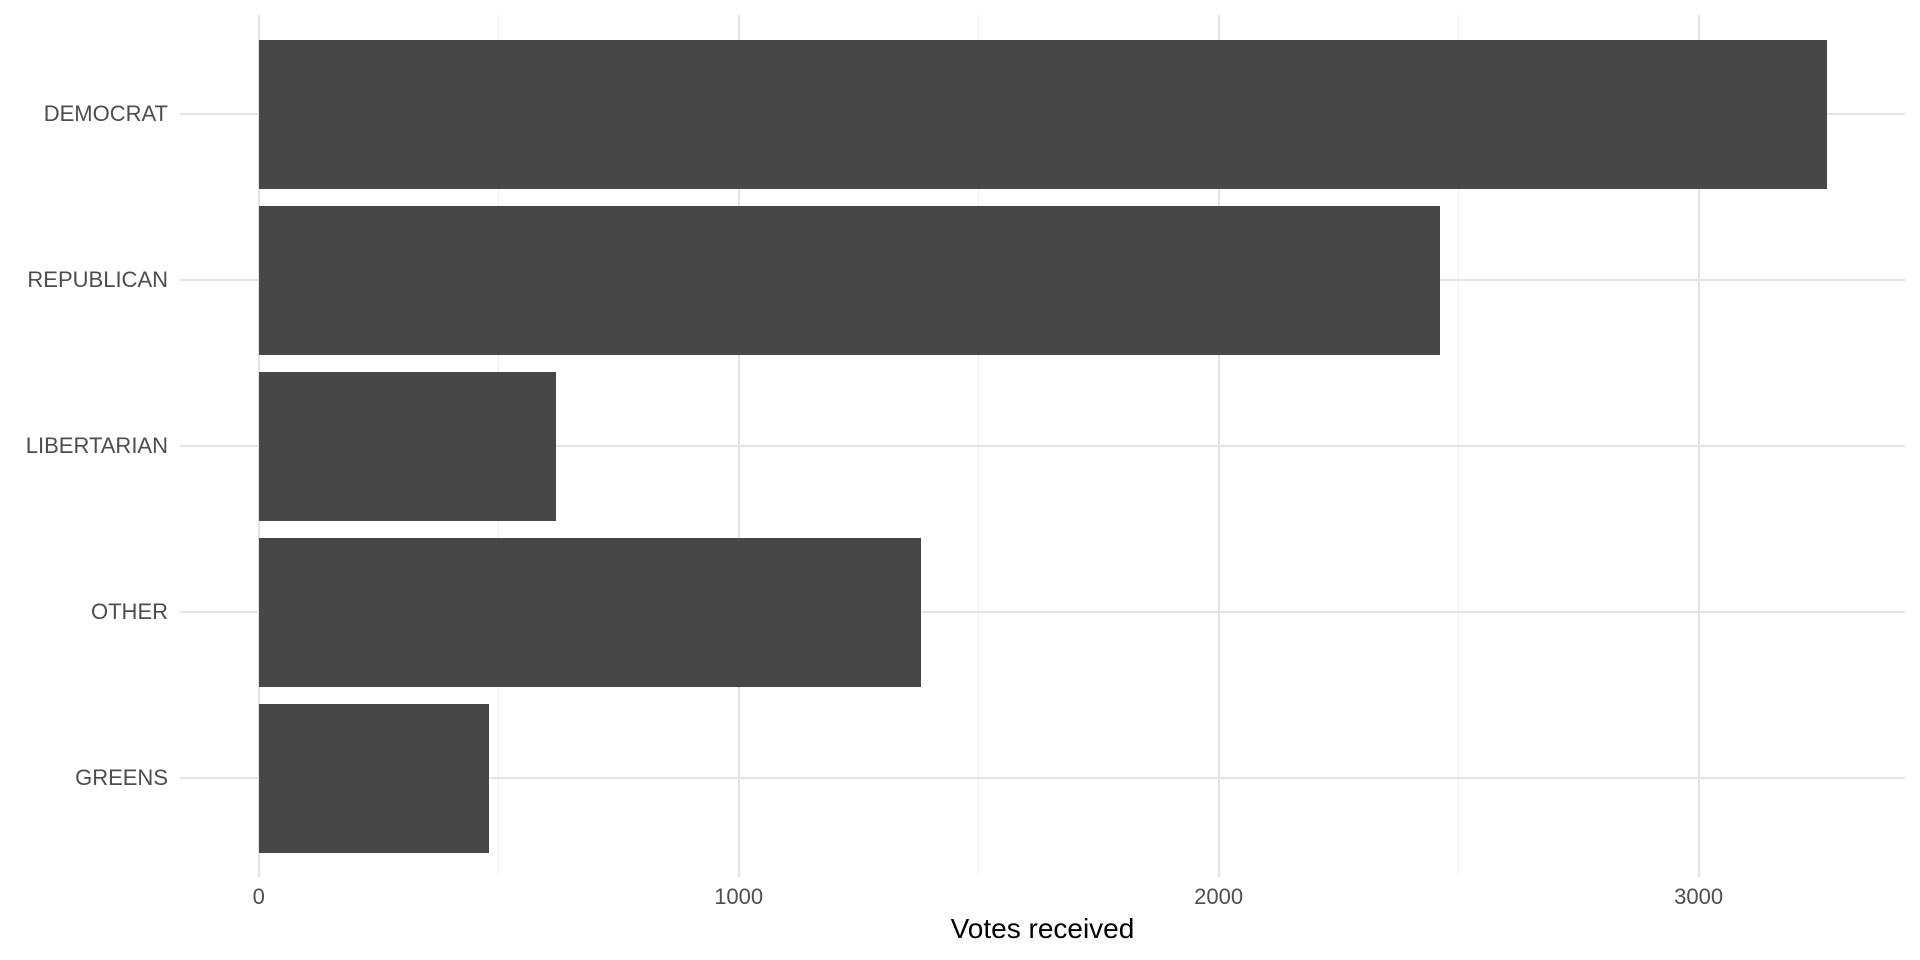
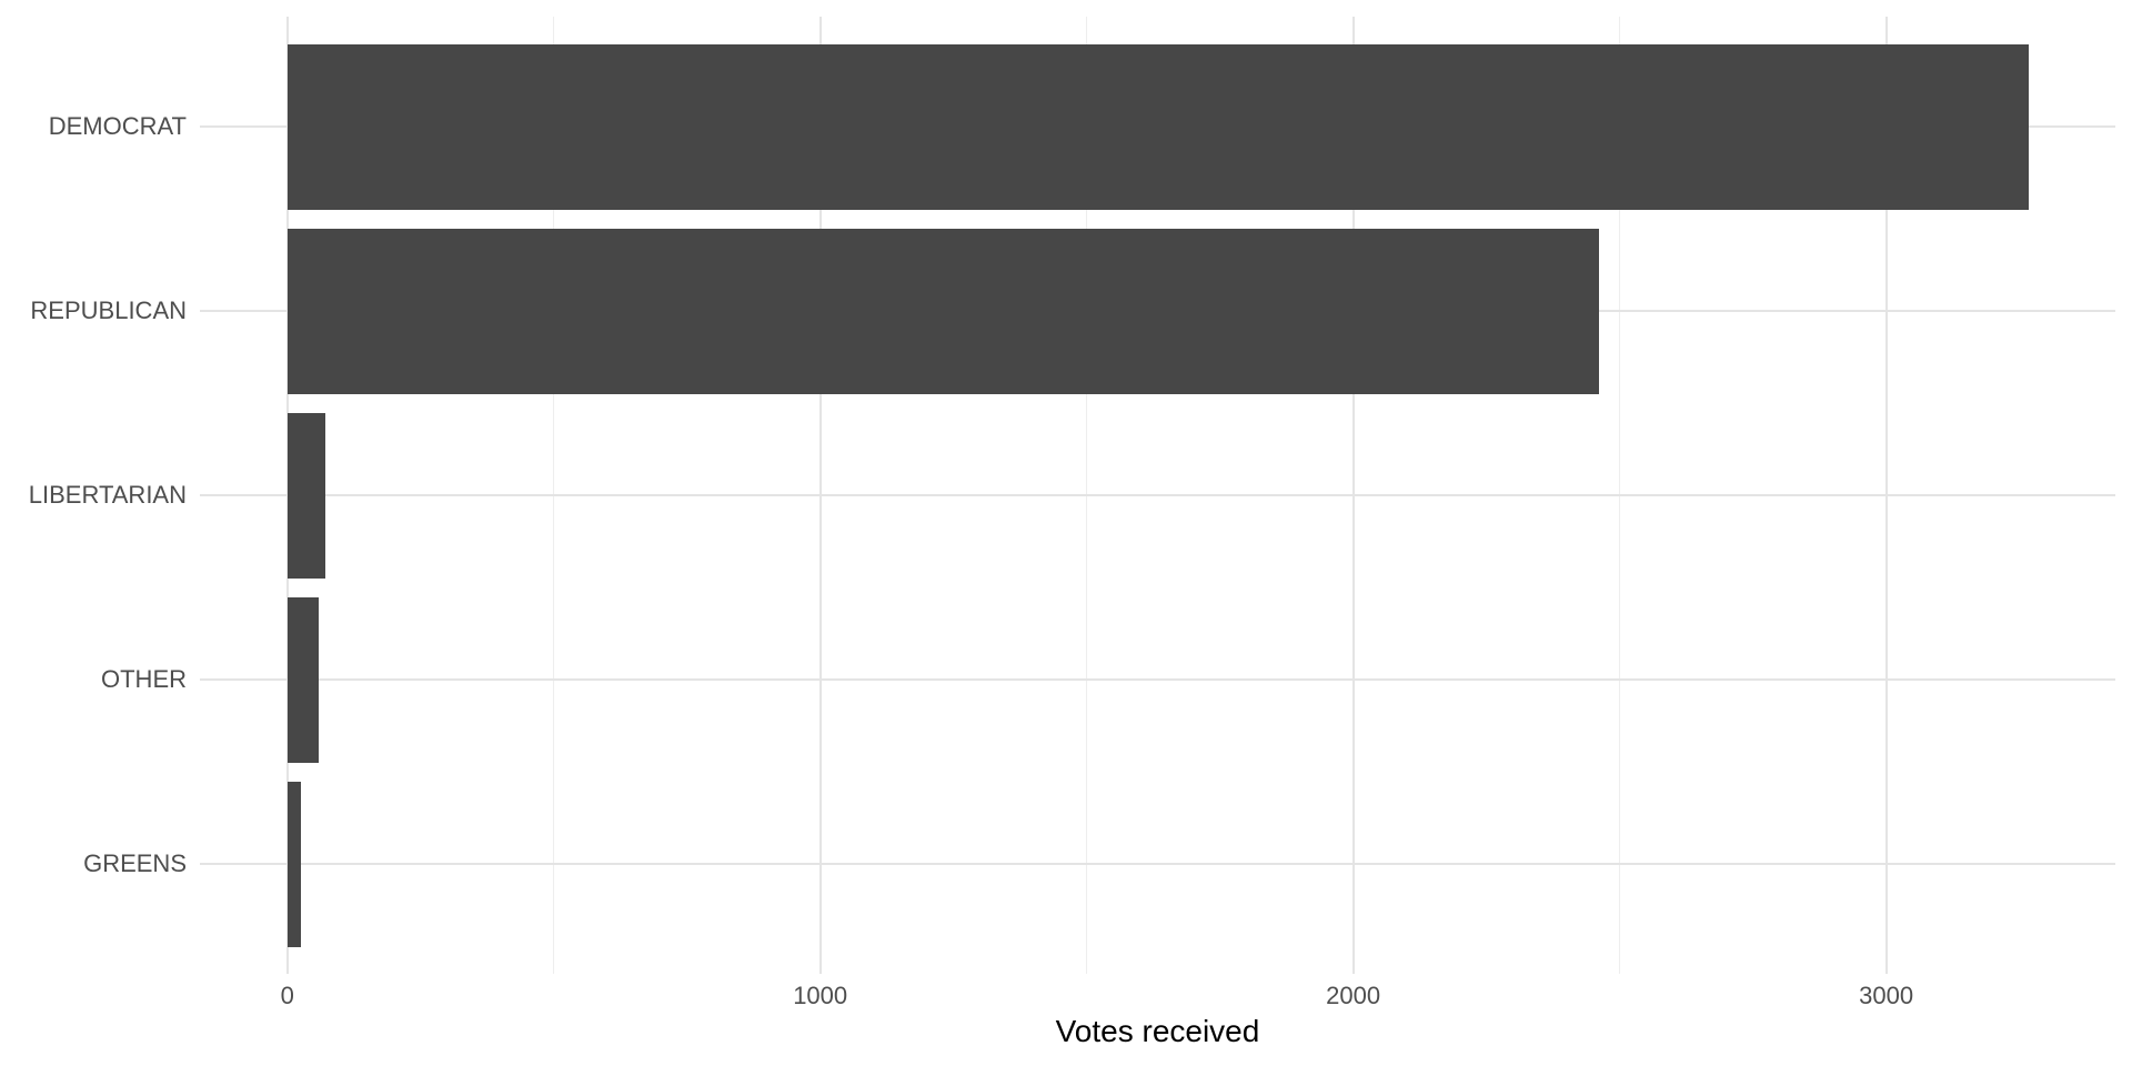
LIBERTARIAN: 620 -> 70
OTHER: 1380 -> 60
GREENS: 480 -> 30
